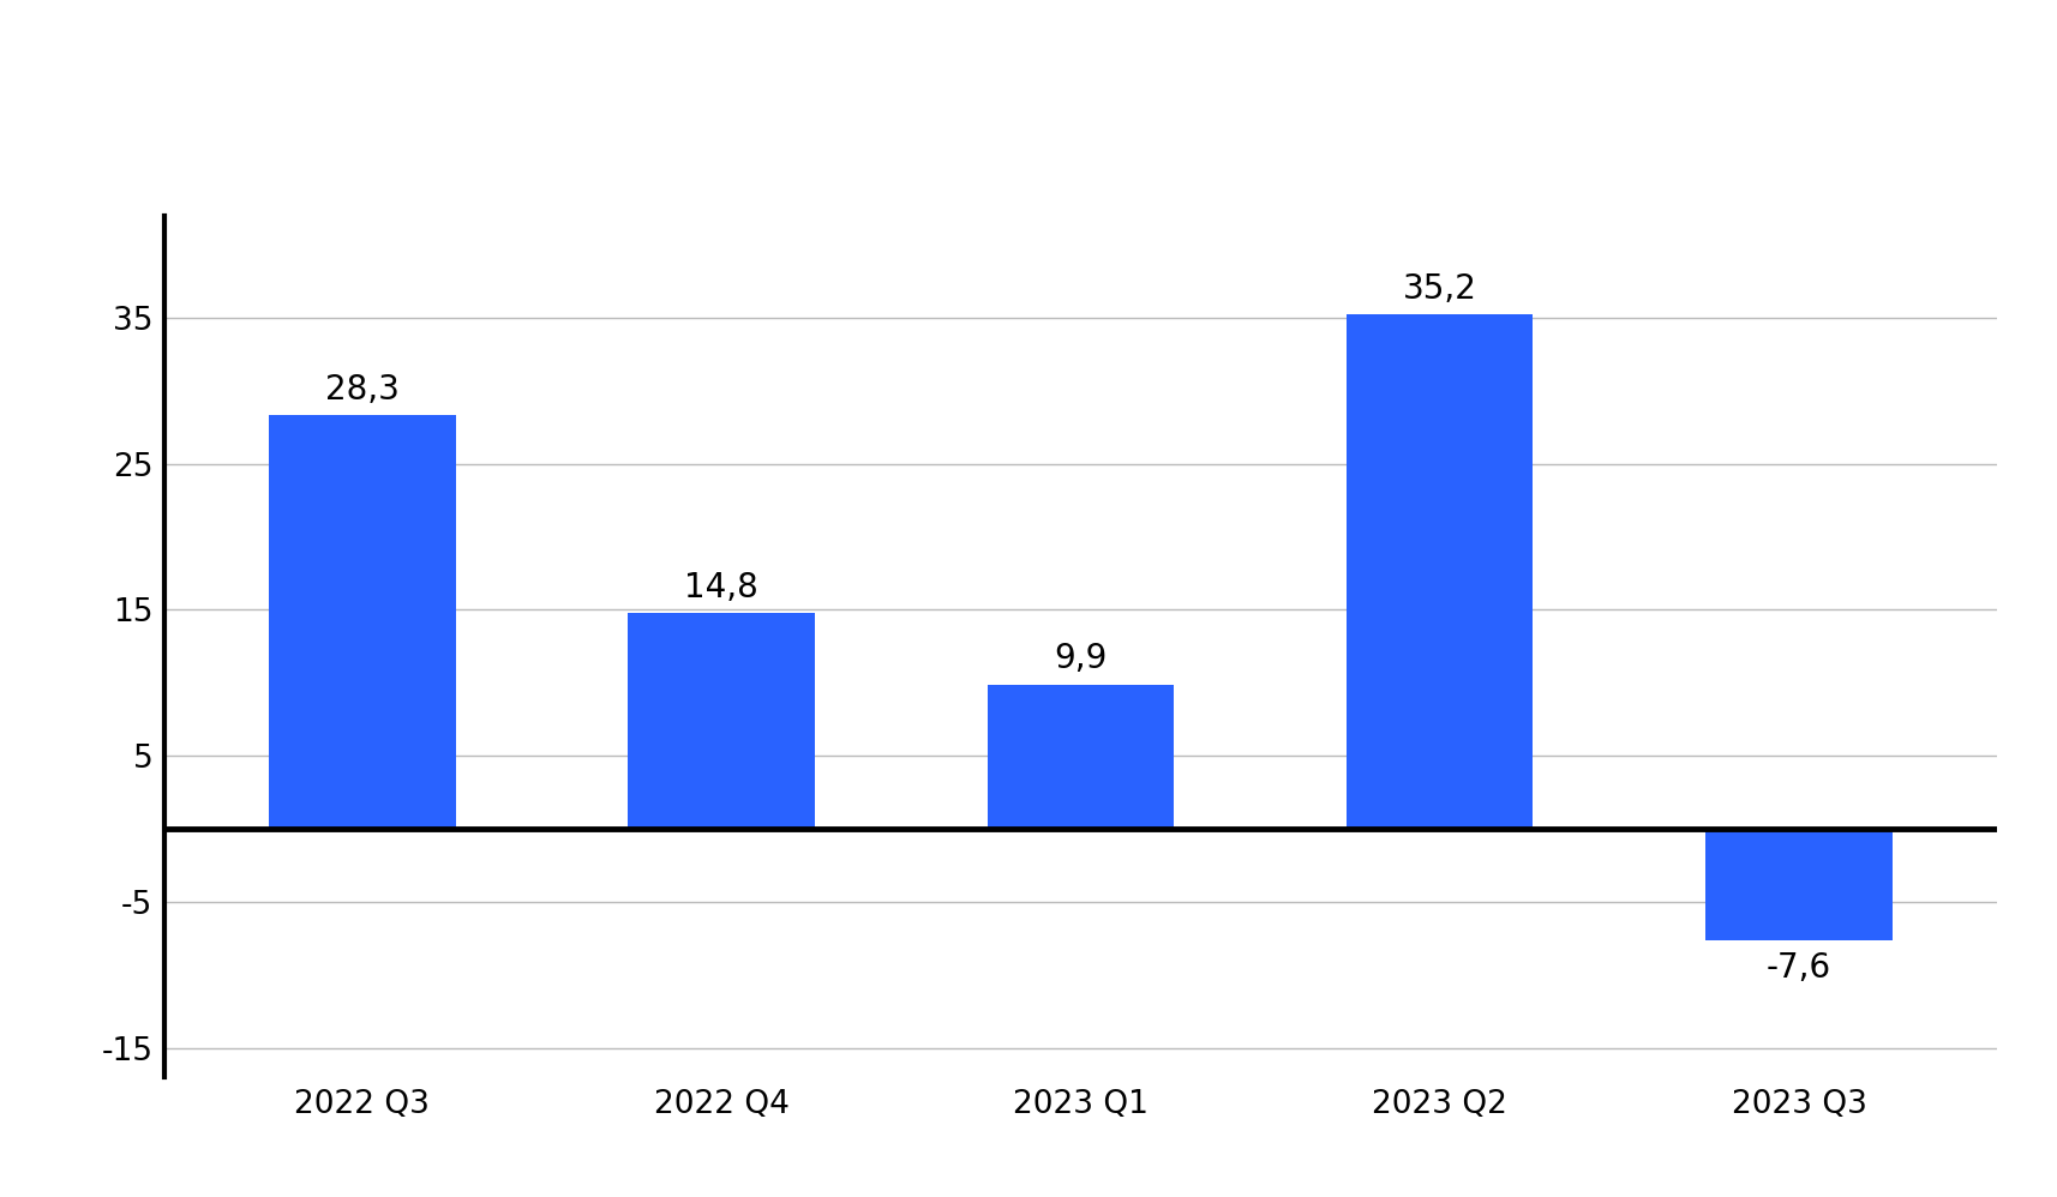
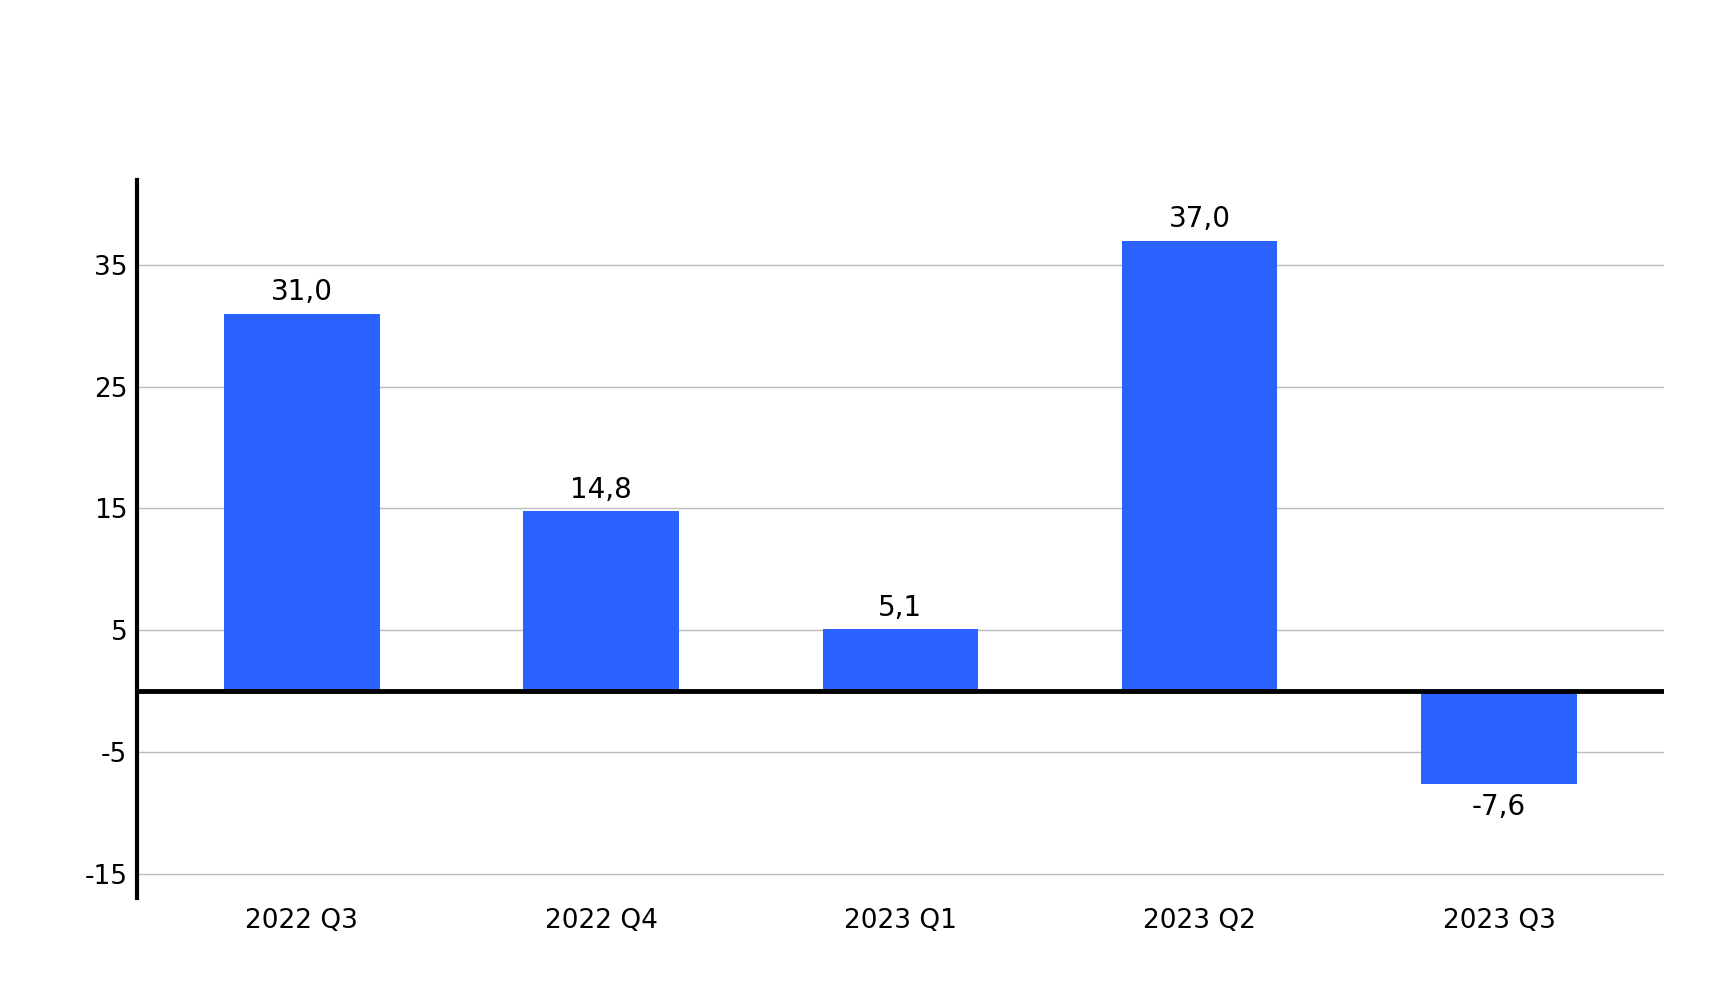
2022 Q3: 28,3 -> 31,0
2023 Q1: 9,9 -> 5,1
2023 Q2: 35,2 -> 37,0
